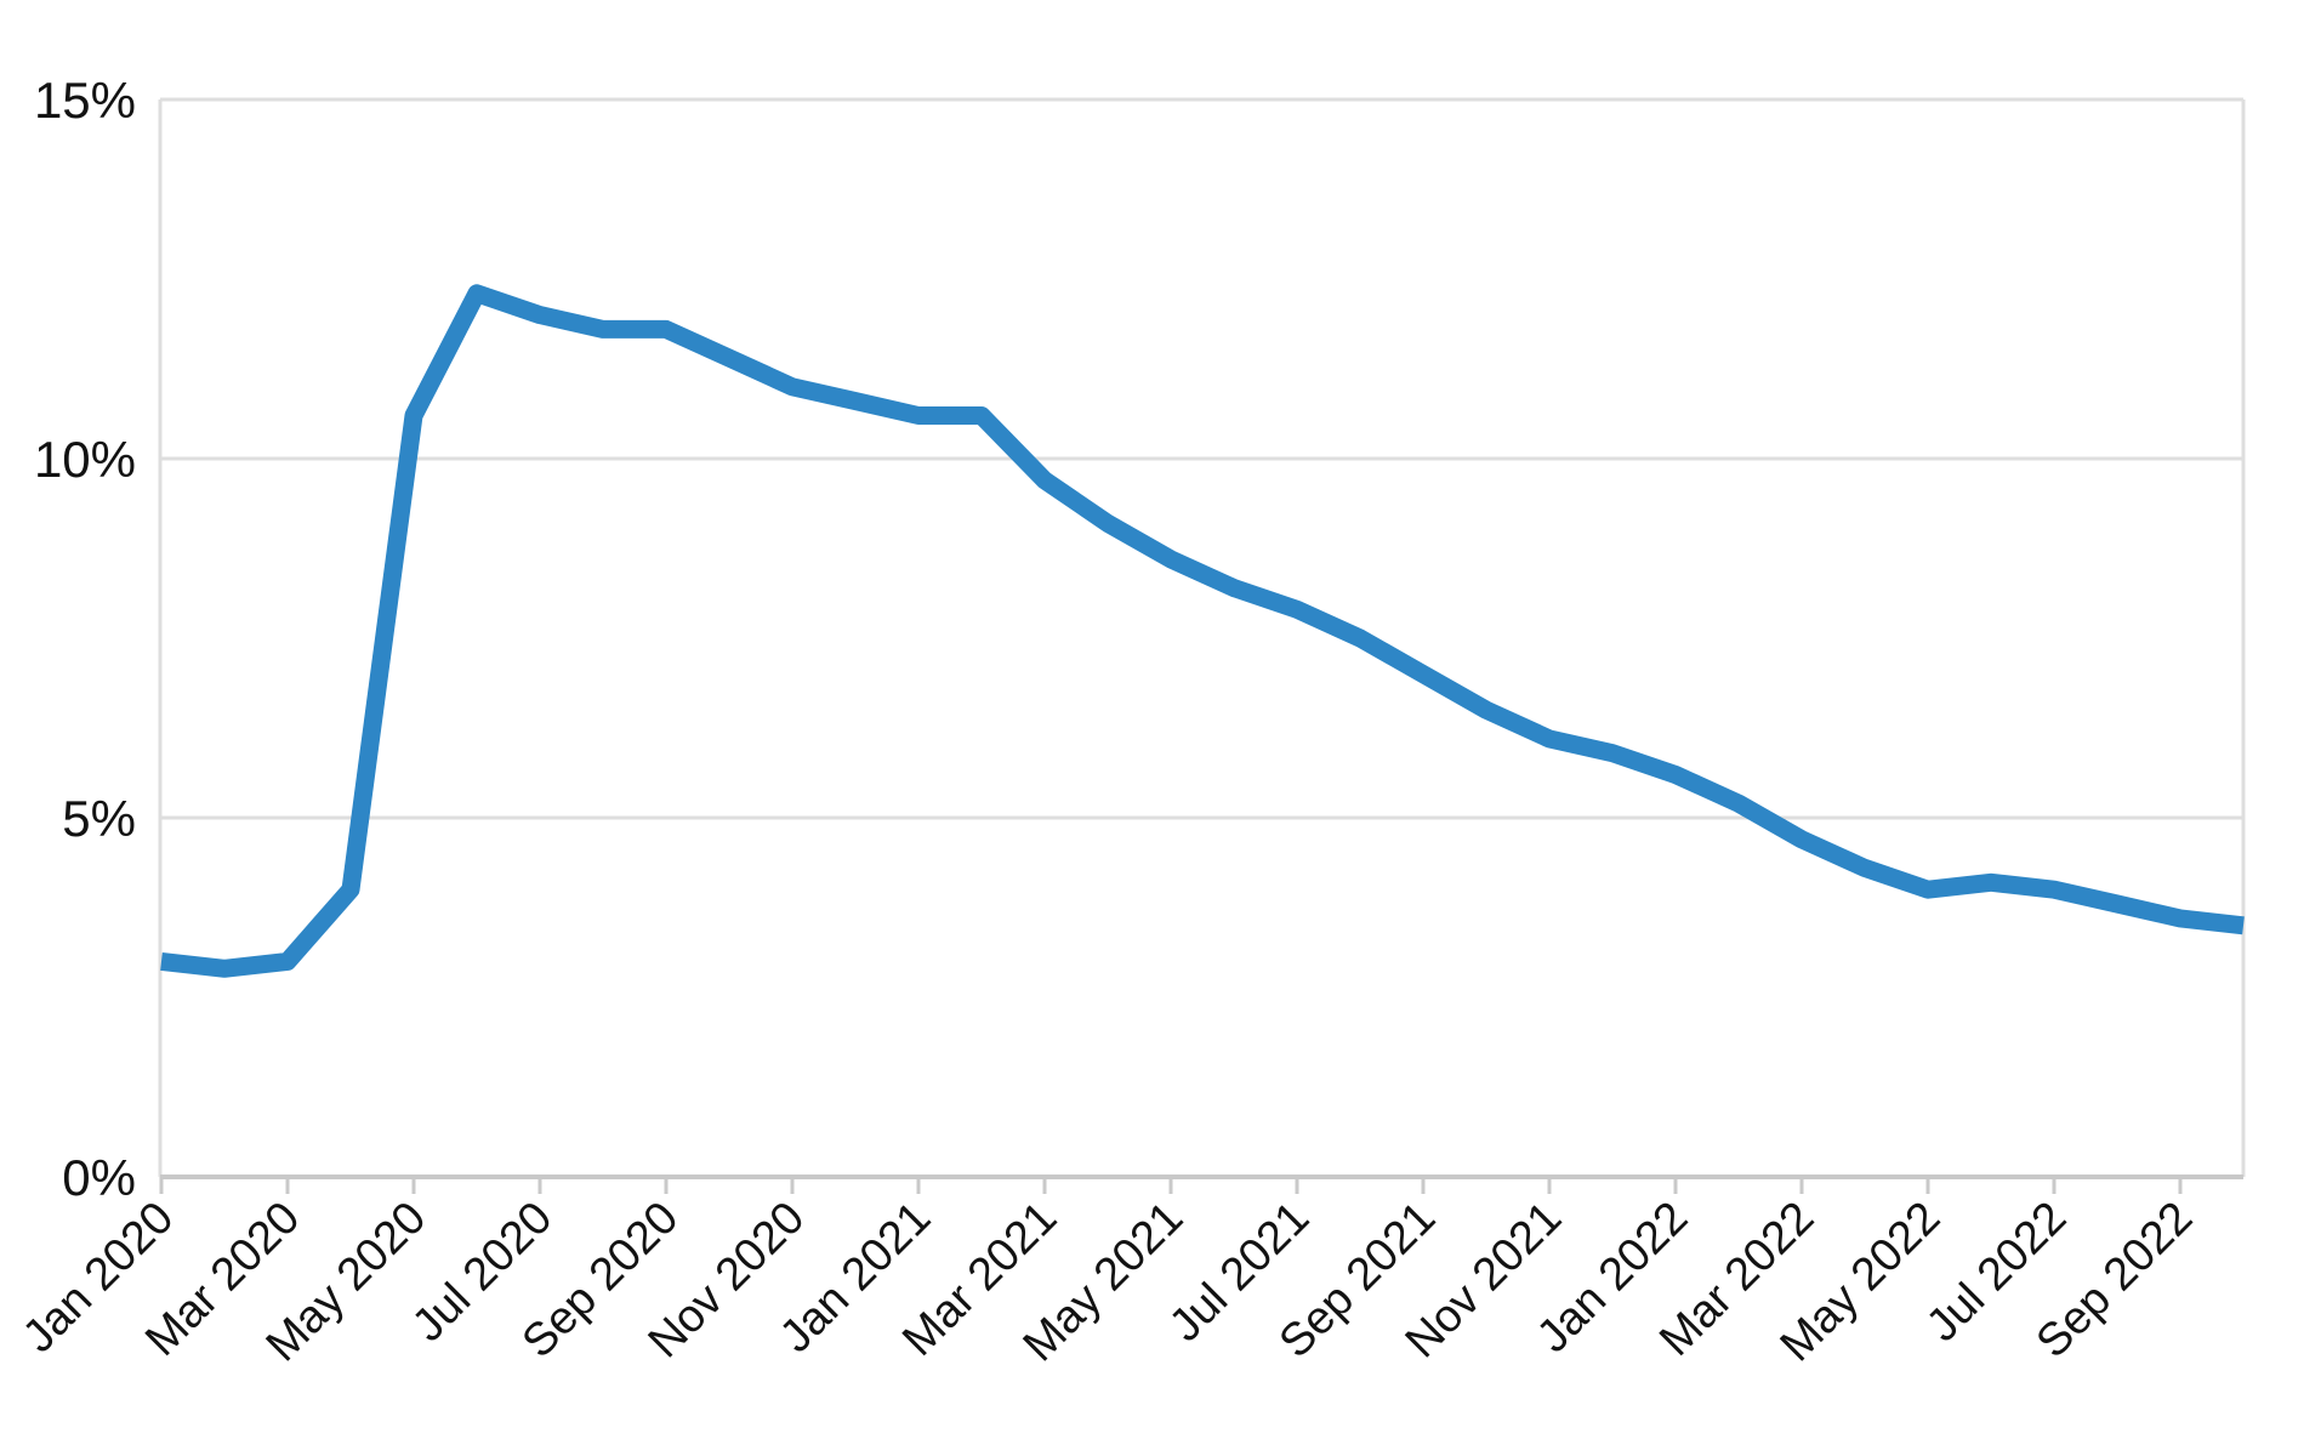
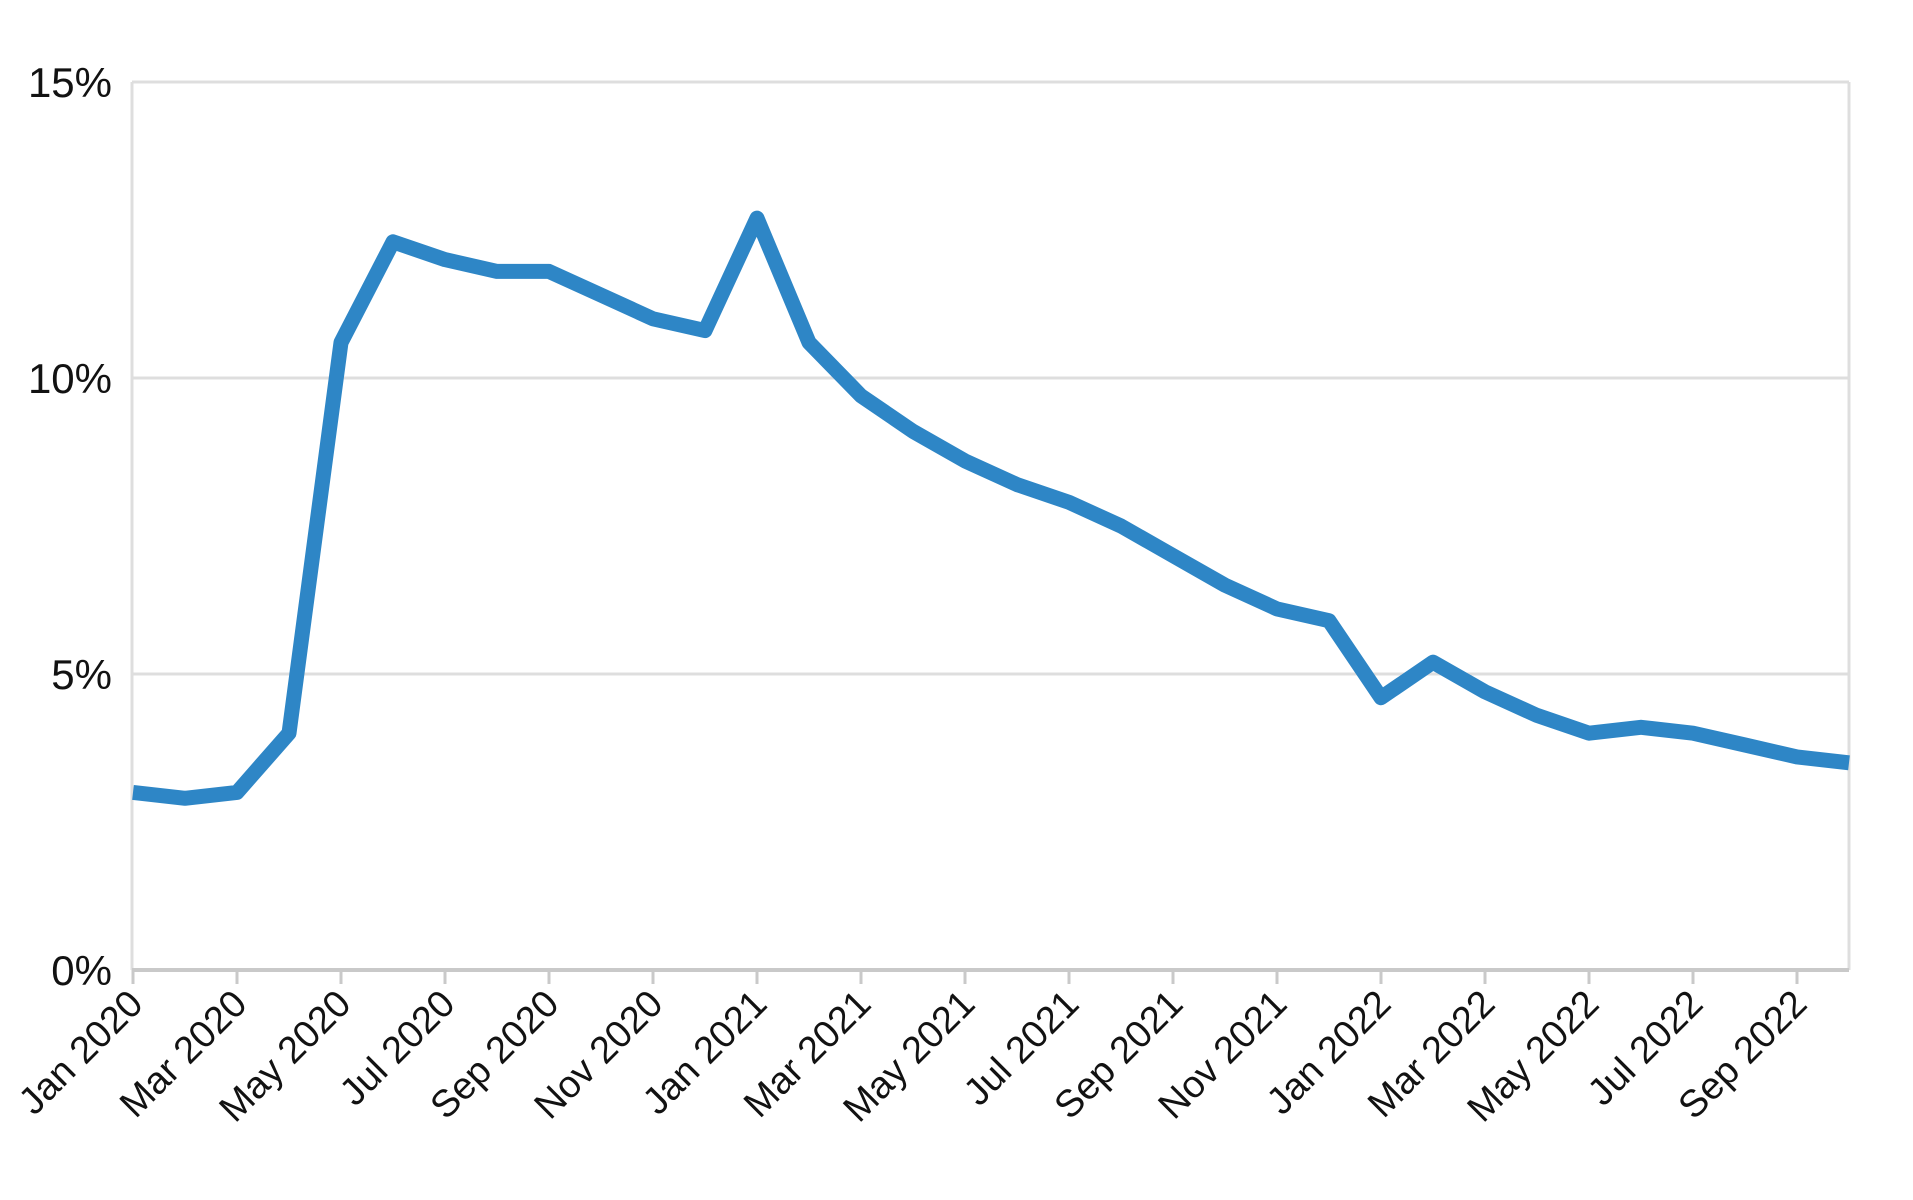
Jan 2021: 10.6% -> 12.7%
Jan 2022: 5.6% -> 4.6%
